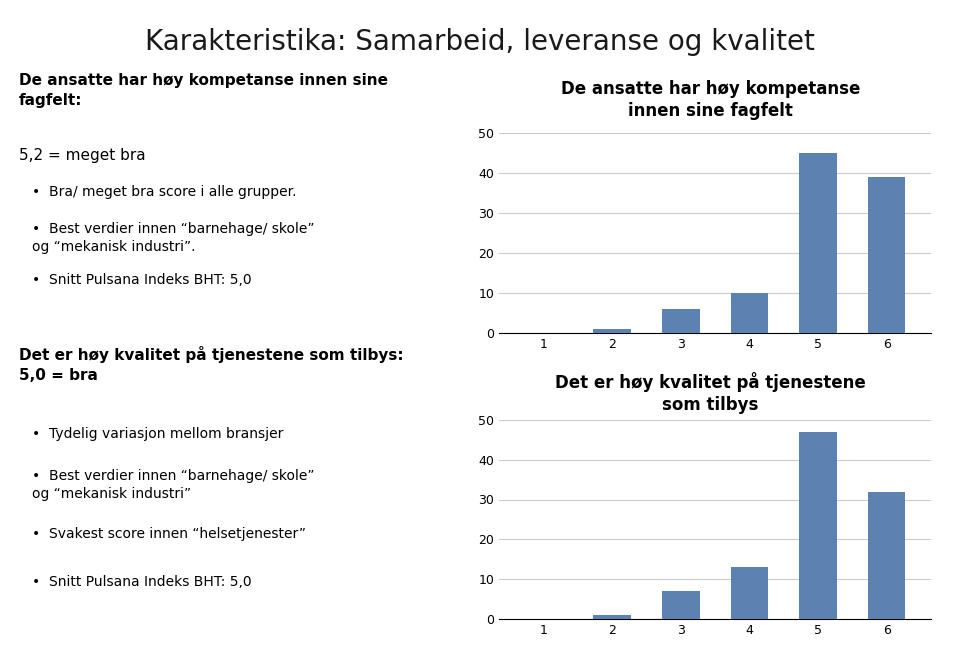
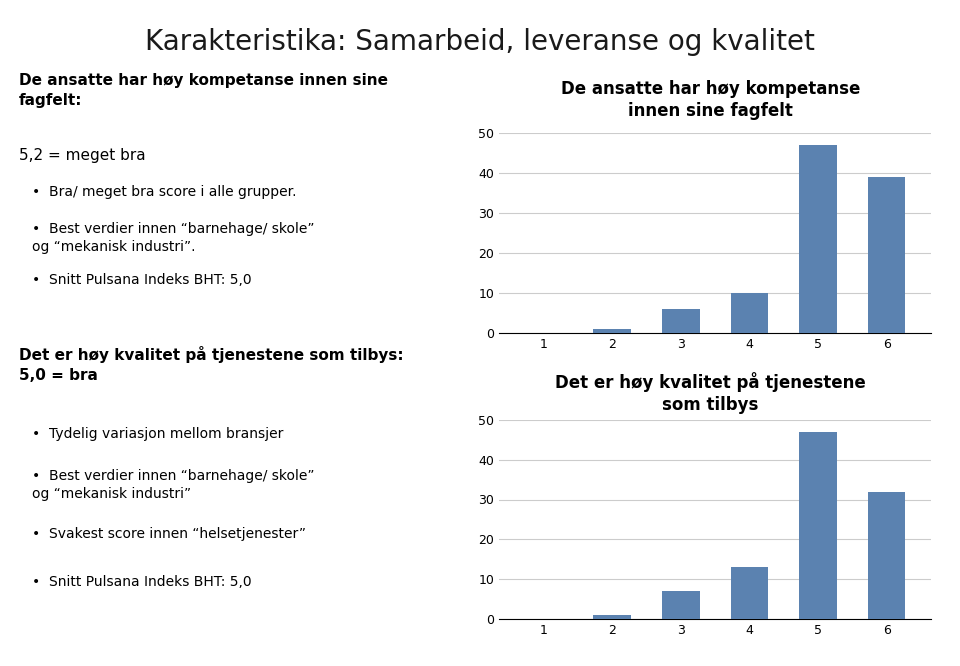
5: 45 -> 47
